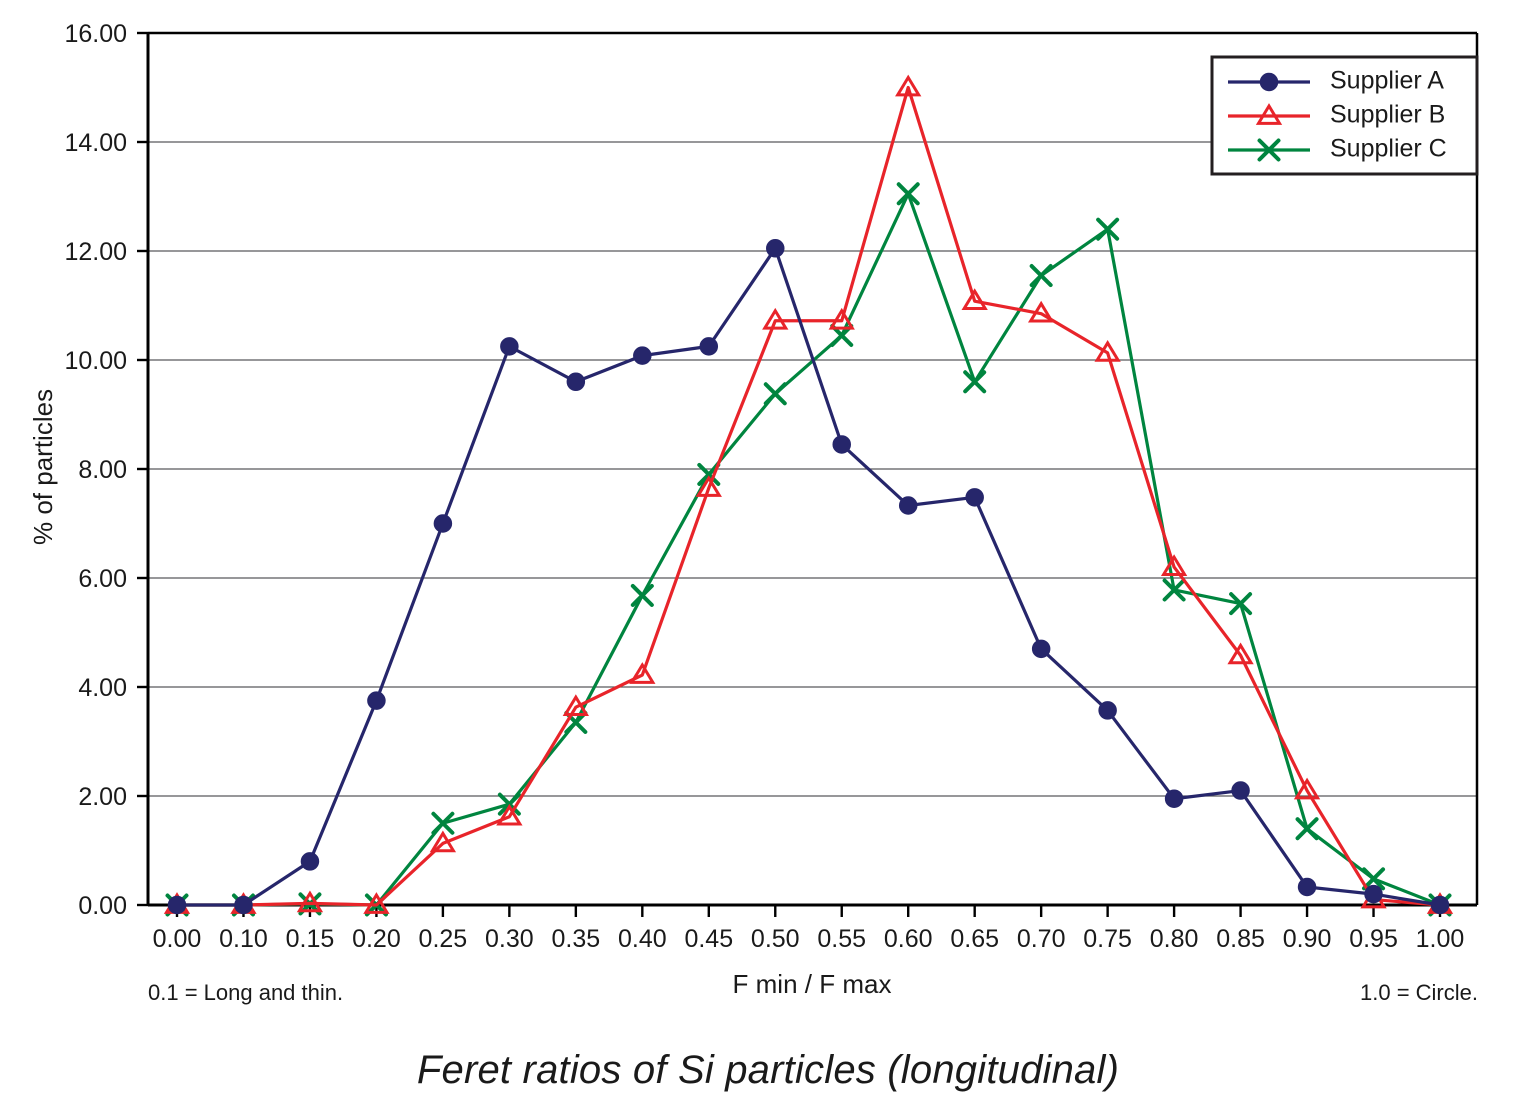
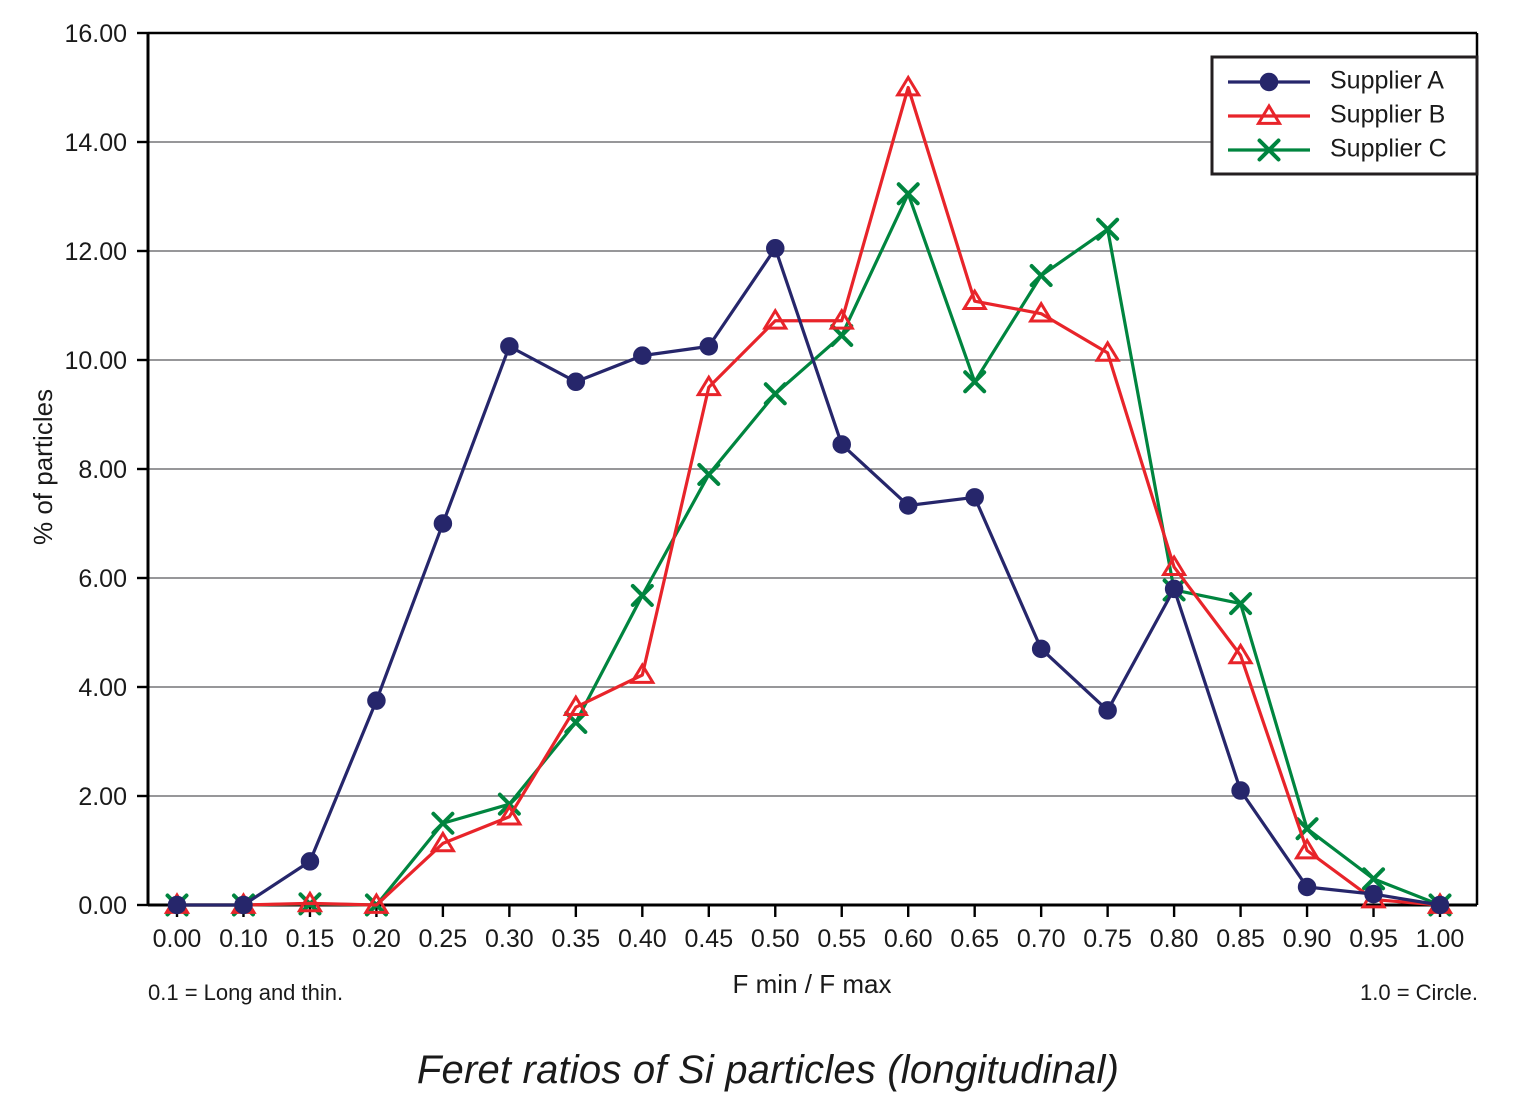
Supplier B/0.45: 7.7 -> 9.5
Supplier A/0.80: 1.9 -> 5.8
Supplier B/0.90: 2.1 -> 1.0
